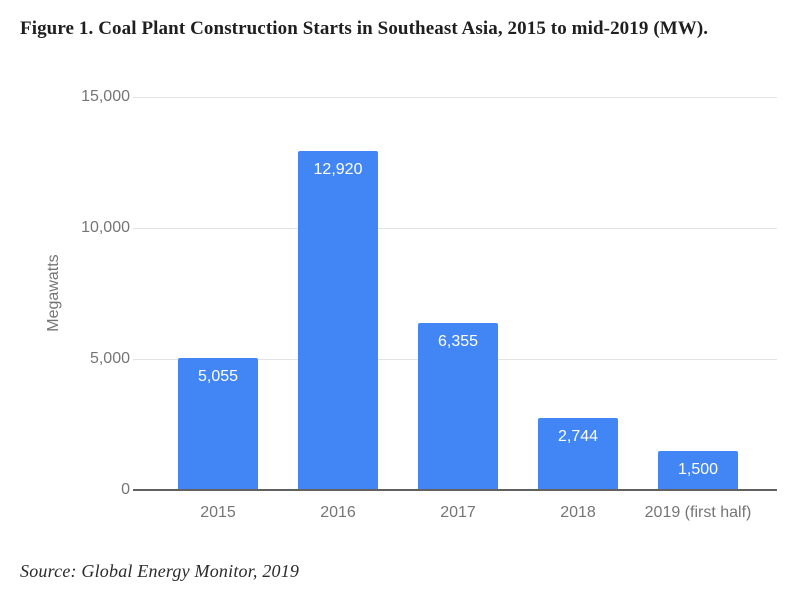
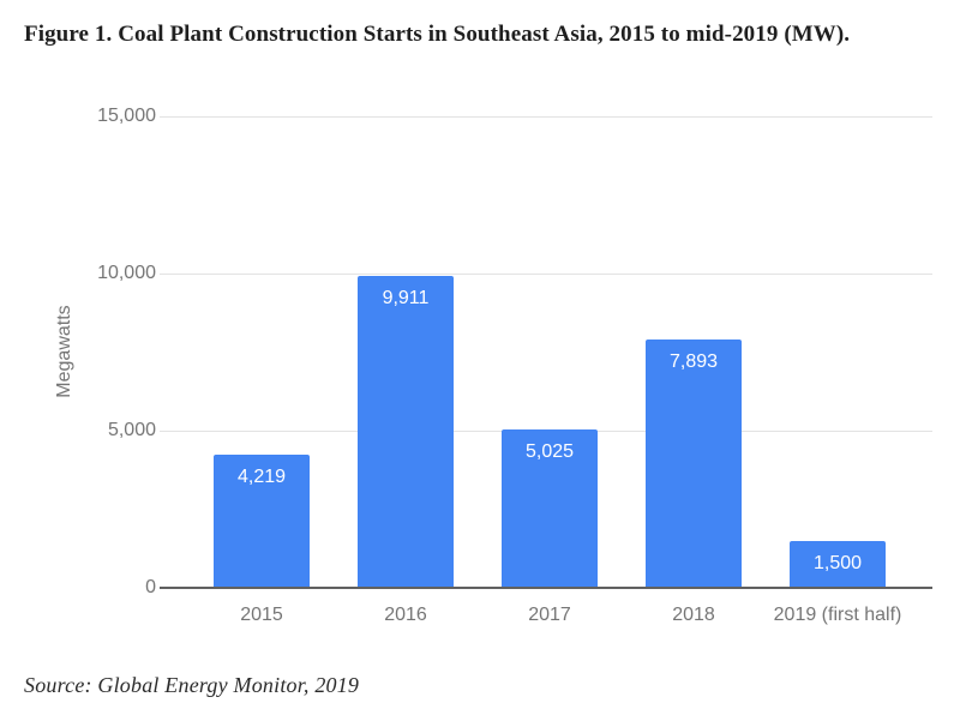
2015: 5,055 -> 4,219
2016: 12,920 -> 9,911
2017: 6,355 -> 5,025
2018: 2,744 -> 7,893
